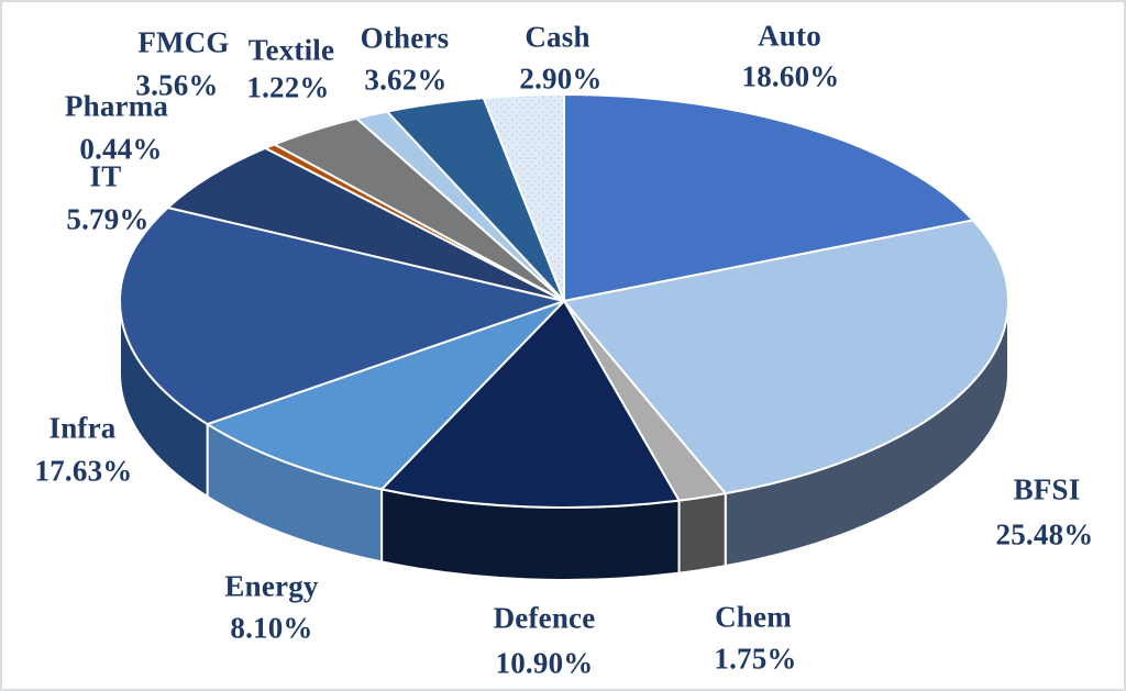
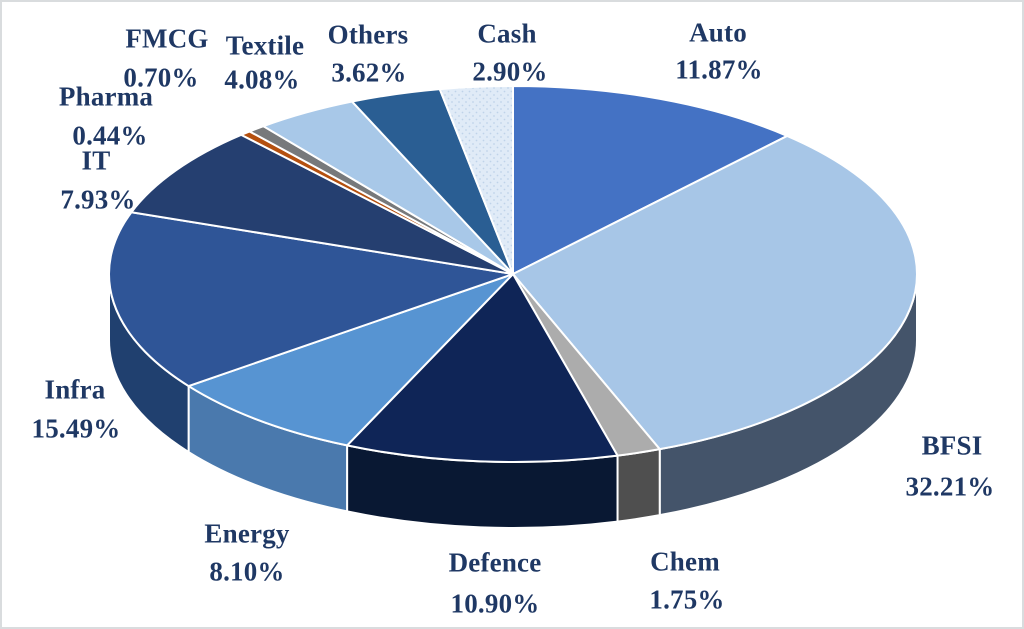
Auto: 18.60% -> 11.87%
BFSI: 25.48% -> 32.21%
Infra: 17.63% -> 15.49%
IT: 5.79% -> 7.93%
FMCG: 3.56% -> 0.70%
Textile: 1.22% -> 4.08%
